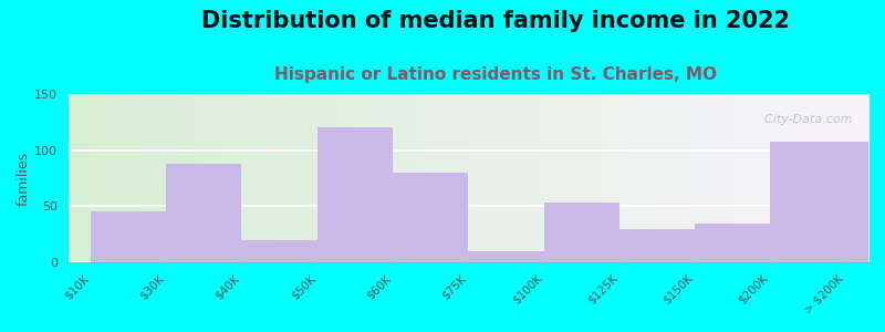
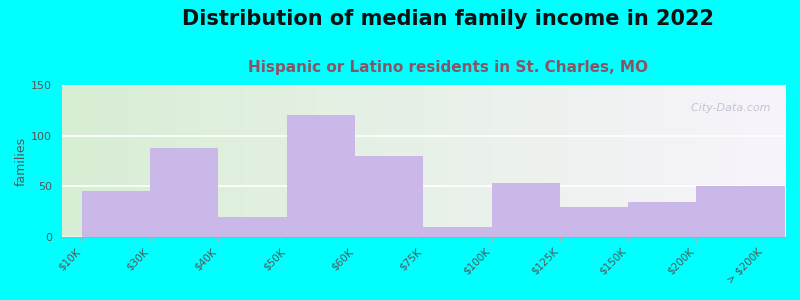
> $200K: 108 -> 50
